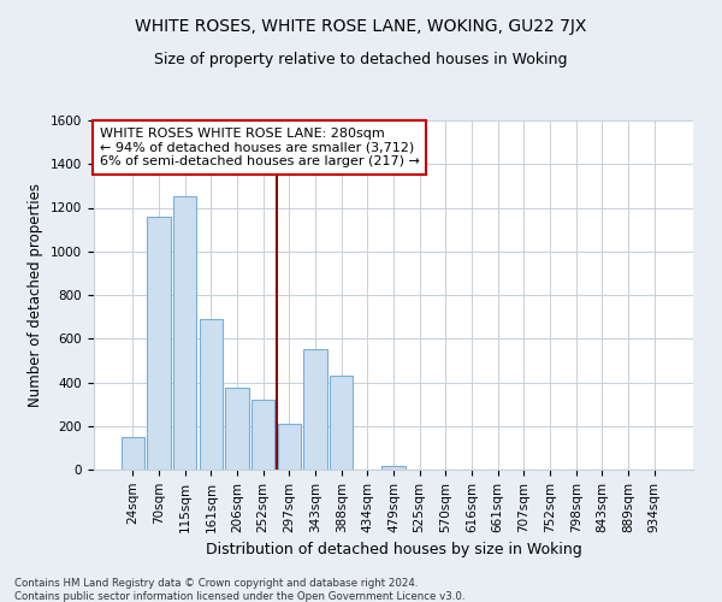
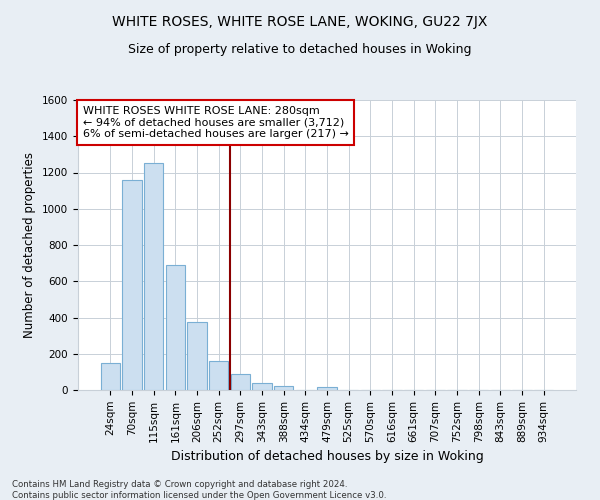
252sqm: 320 -> 160
297sqm: 210 -> 90
343sqm: 550 -> 40
388sqm: 430 -> 20
